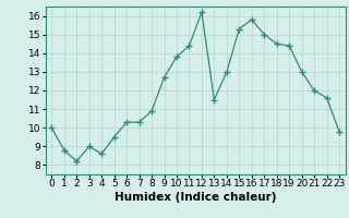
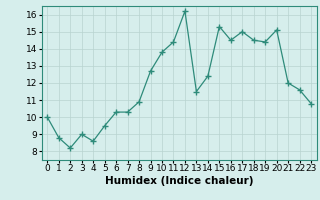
14: 13.0 -> 12.4
16: 15.8 -> 14.5
20: 13.0 -> 15.1
23: 9.8 -> 10.8
